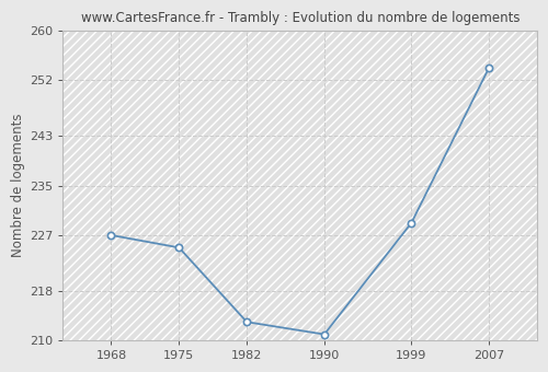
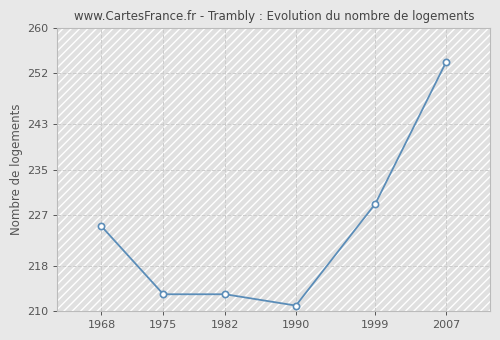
1968: 227 -> 225
1975: 225 -> 213
